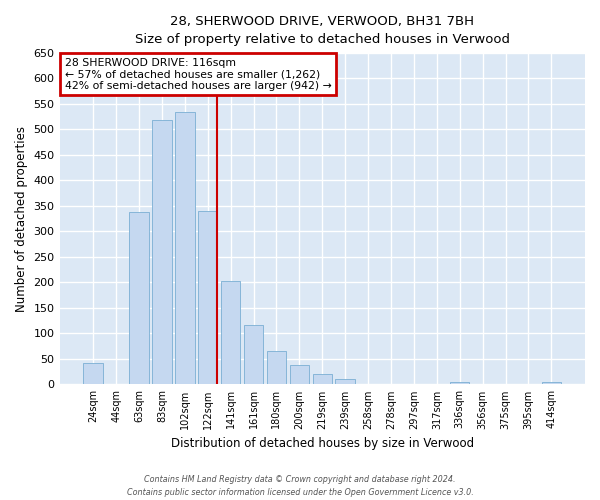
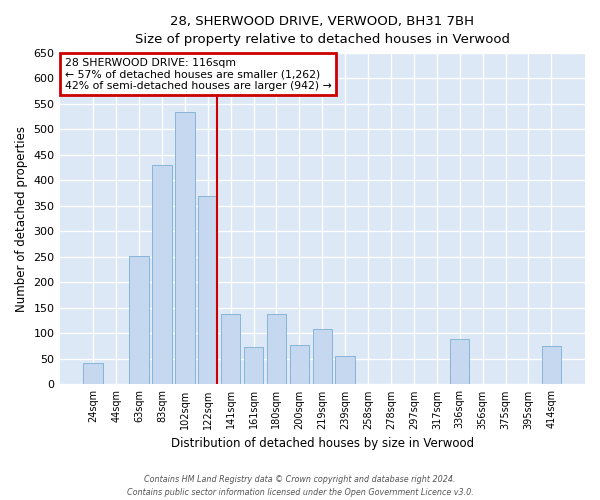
63sqm: 338 -> 252
83sqm: 519 -> 430
122sqm: 340 -> 370
141sqm: 203 -> 138
161sqm: 117 -> 74
180sqm: 65 -> 138
200sqm: 38 -> 78
219sqm: 20 -> 108
239sqm: 11 -> 56
336sqm: 5 -> 90
414sqm: 5 -> 76
